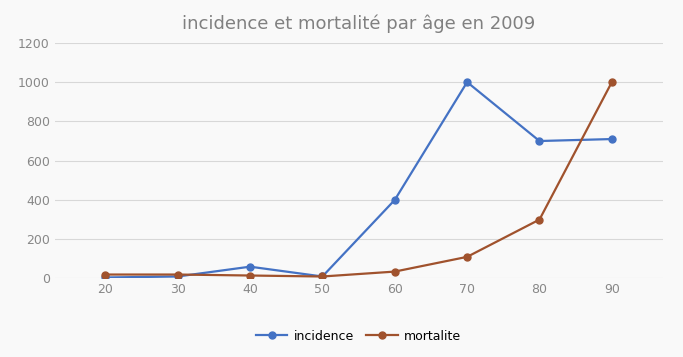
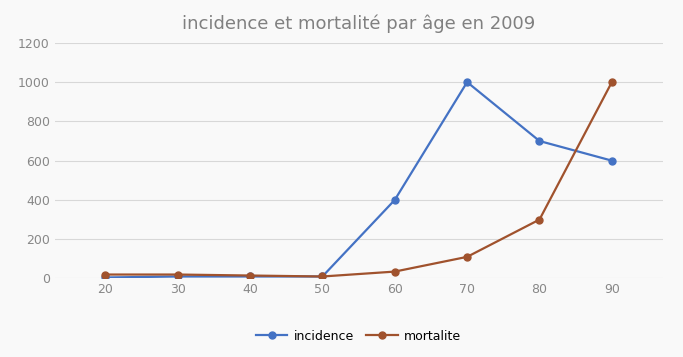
incidence/40: 60 -> 10
incidence/90: 710 -> 600
